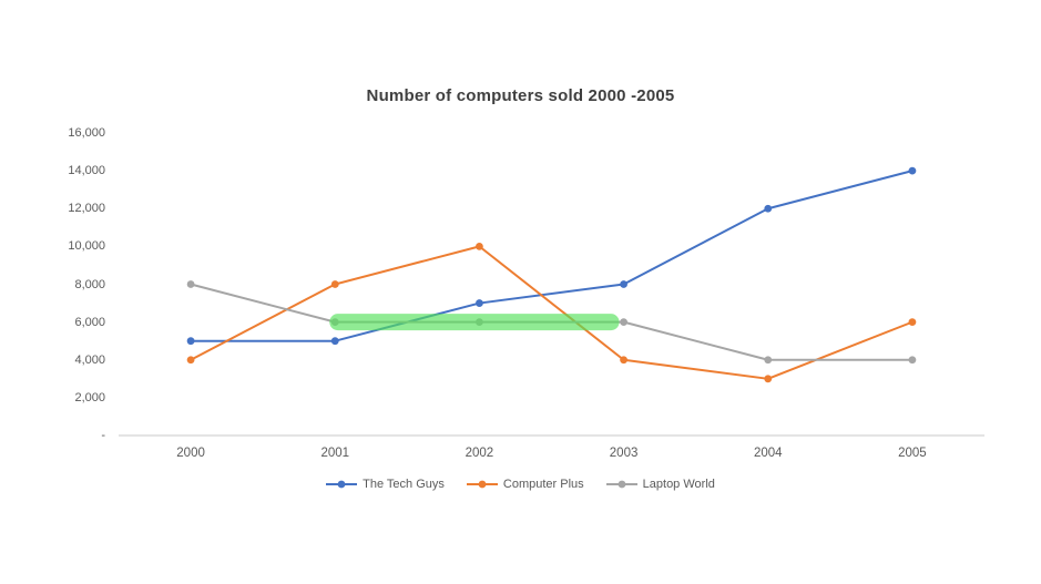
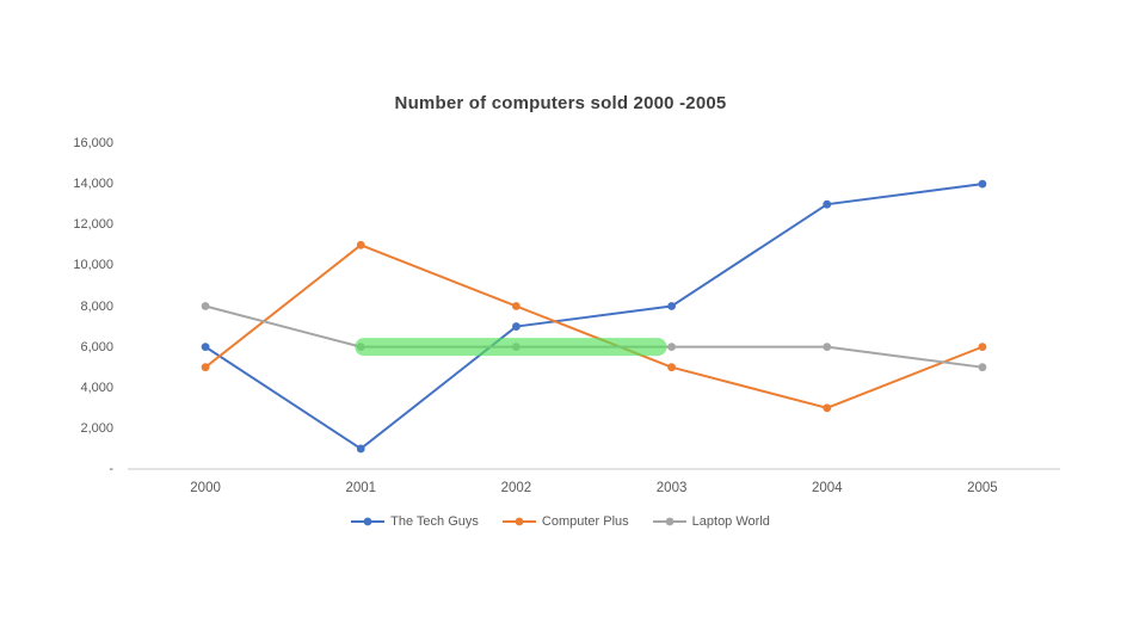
The Tech Guys/2000: 5000 -> 6000
Computer Plus/2000: 4000 -> 5000
The Tech Guys/2001: 5000 -> 1000
Computer Plus/2001: 8000 -> 11000
Computer Plus/2002: 10000 -> 8000
Computer Plus/2003: 4000 -> 5000
The Tech Guys/2004: 12000 -> 13000
Laptop World/2004: 4000 -> 6000
Laptop World/2005: 4000 -> 5000
